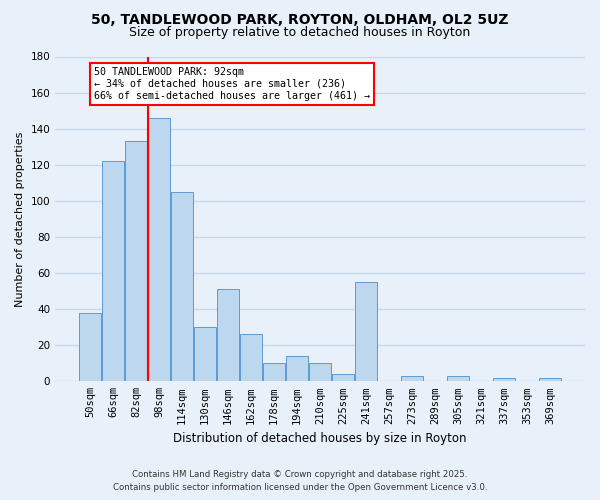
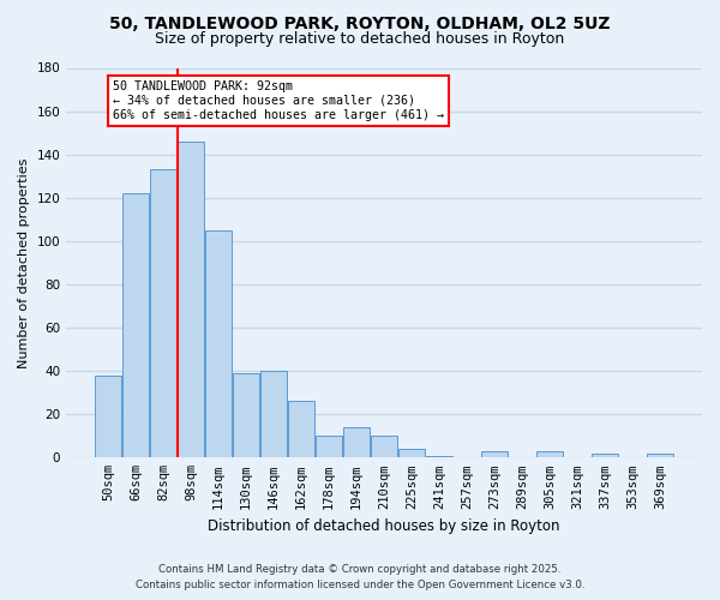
130sqm: 30 -> 39
146sqm: 51 -> 40
241sqm: 55 -> 1
